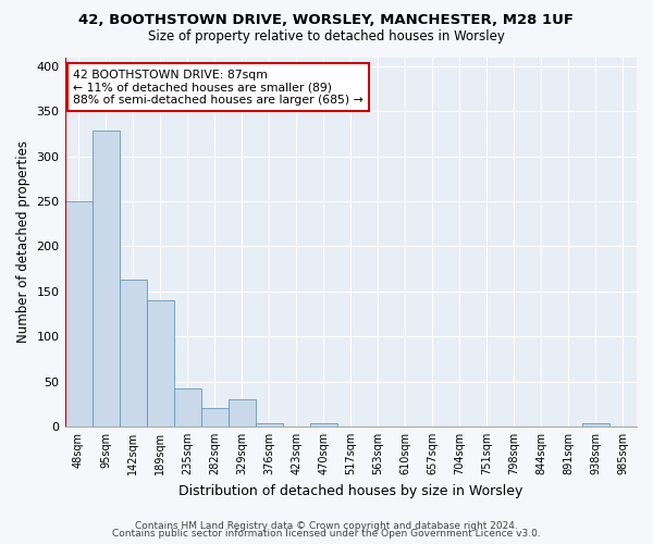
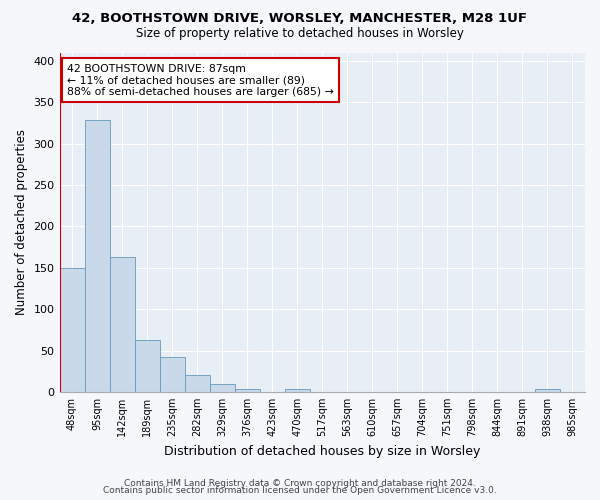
48sqm: 250 -> 150
189sqm: 140 -> 63
329sqm: 30 -> 9
